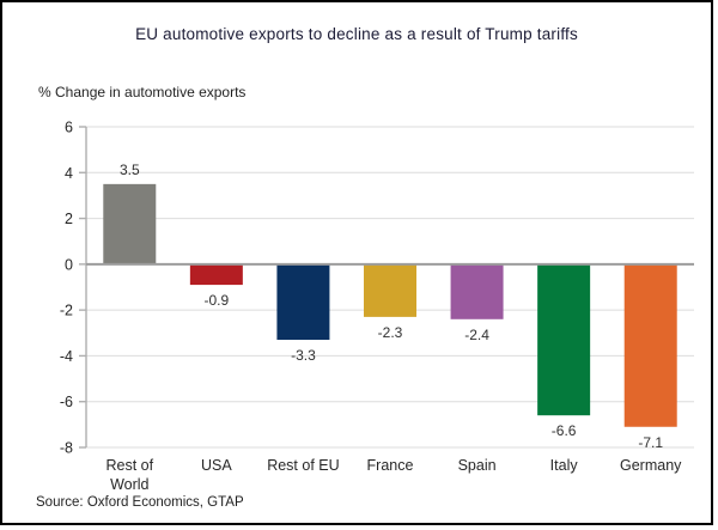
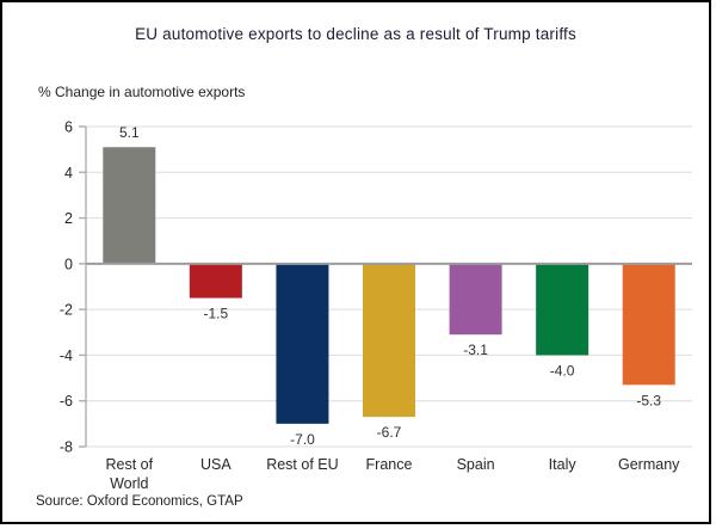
Rest of World: 3.5 -> 5.1
USA: -0.9 -> -1.5
Rest of EU: -3.3 -> -7.0
France: -2.3 -> -6.7
Spain: -2.4 -> -3.1
Italy: -6.6 -> -4.0
Germany: -7.1 -> -5.3
